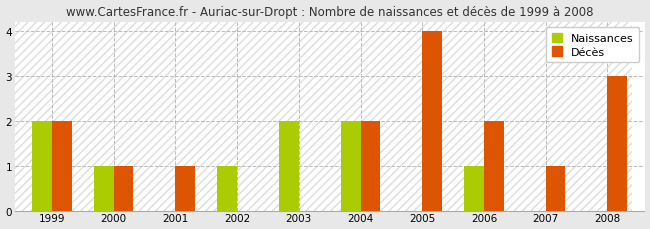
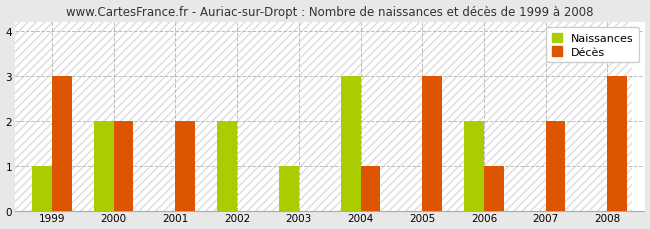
Naissances/1999: 2 -> 1
Décès/1999: 2 -> 3
Naissances/2000: 1 -> 2
Décès/2000: 1 -> 2
Décès/2001: 1 -> 2
Naissances/2002: 1 -> 2
Naissances/2003: 2 -> 1
Naissances/2004: 2 -> 3
Décès/2004: 2 -> 1
Décès/2005: 4 -> 3
Naissances/2006: 1 -> 2
Décès/2006: 2 -> 1
Décès/2007: 1 -> 2
